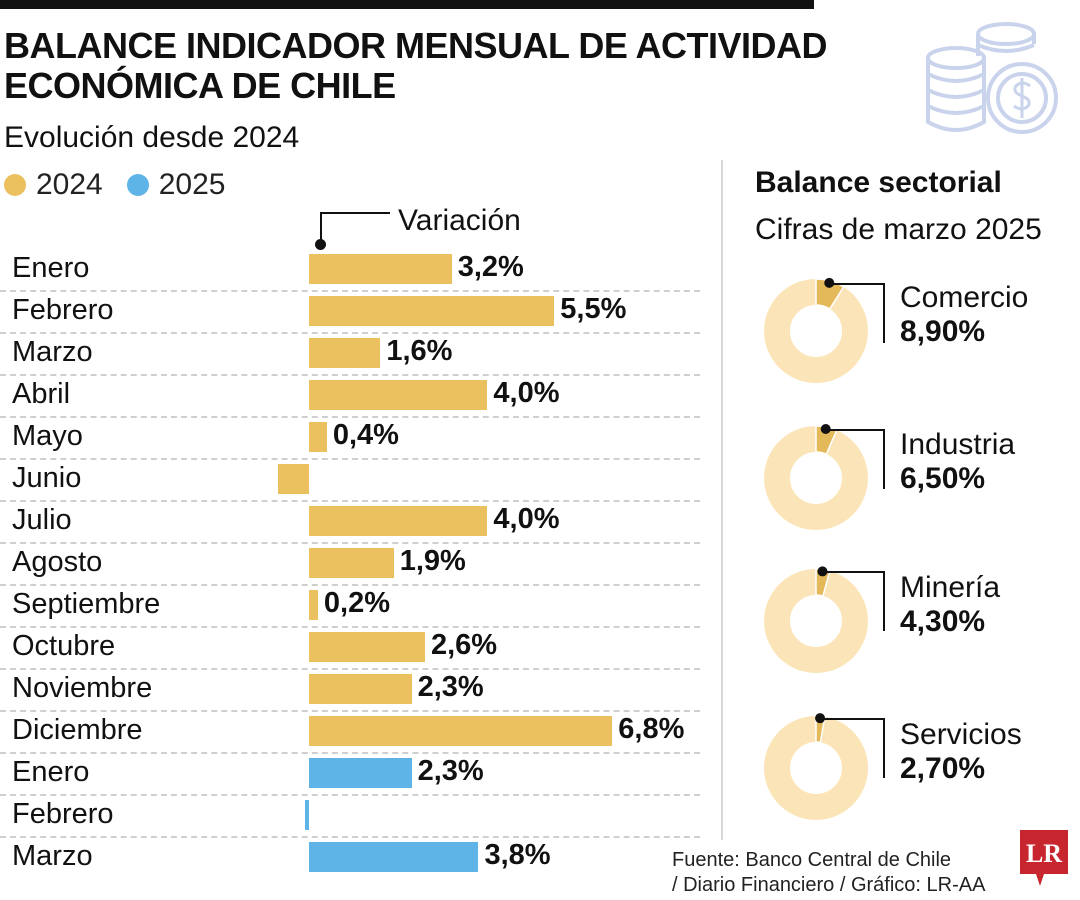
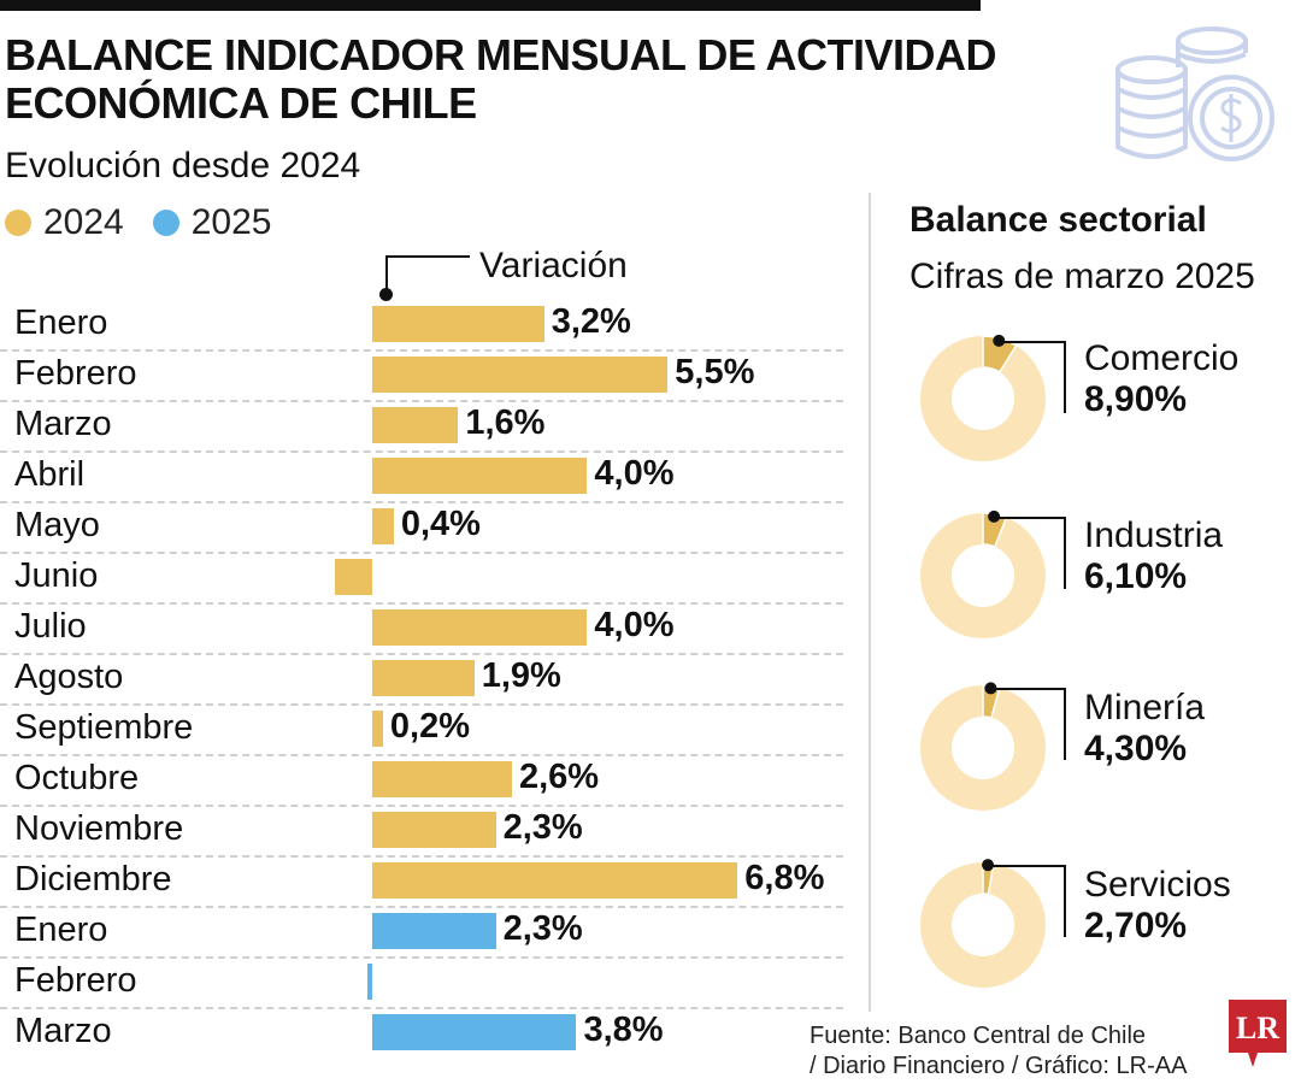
Balance sectorial/Industria: 6,50% -> 6,10%
